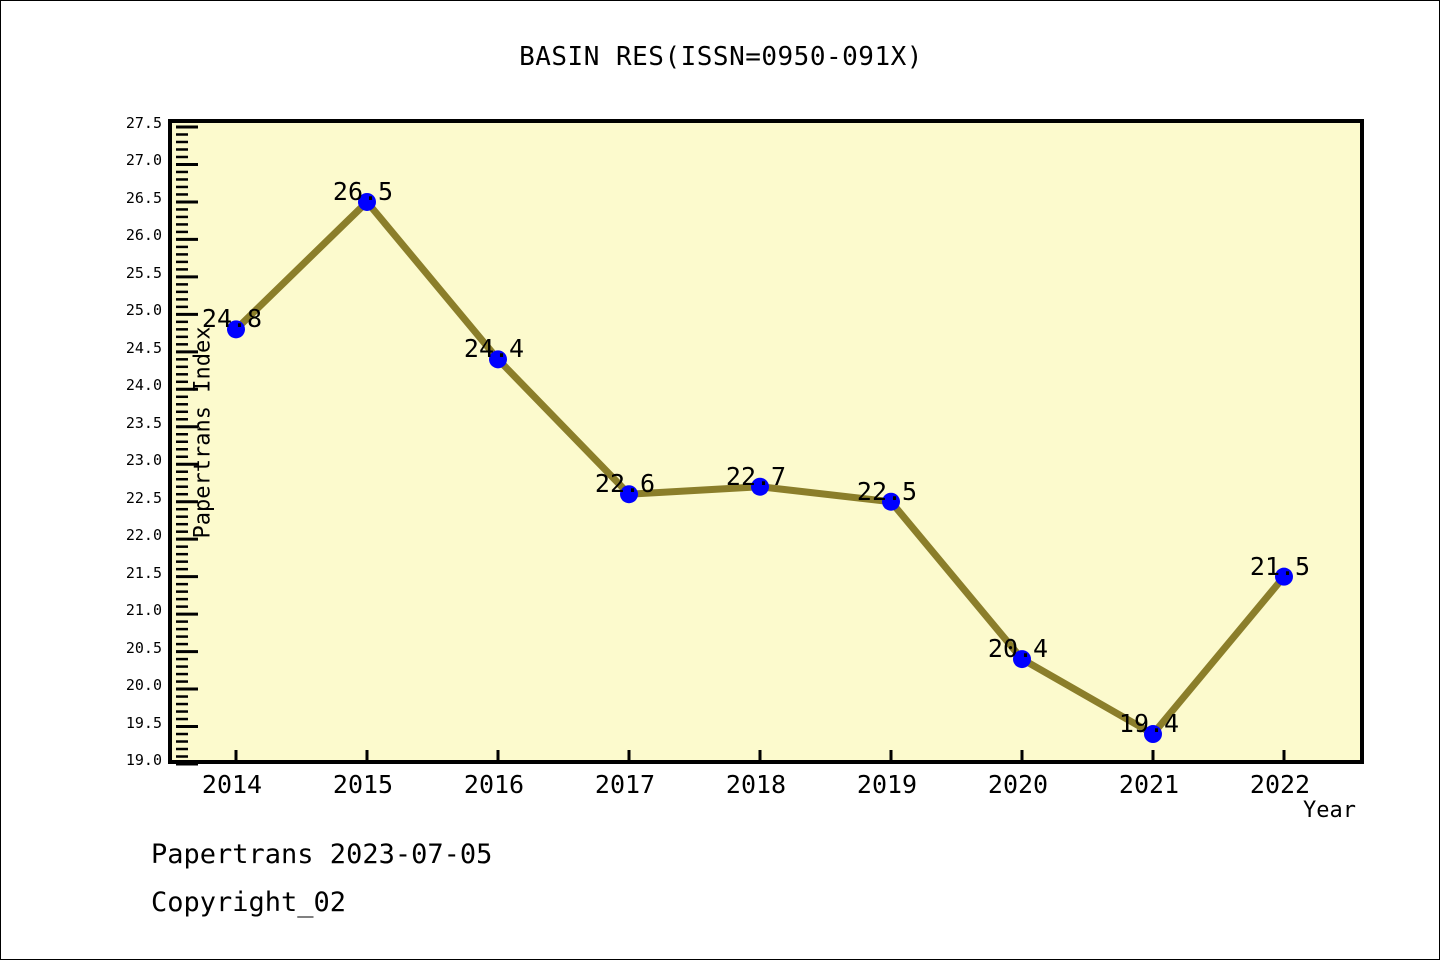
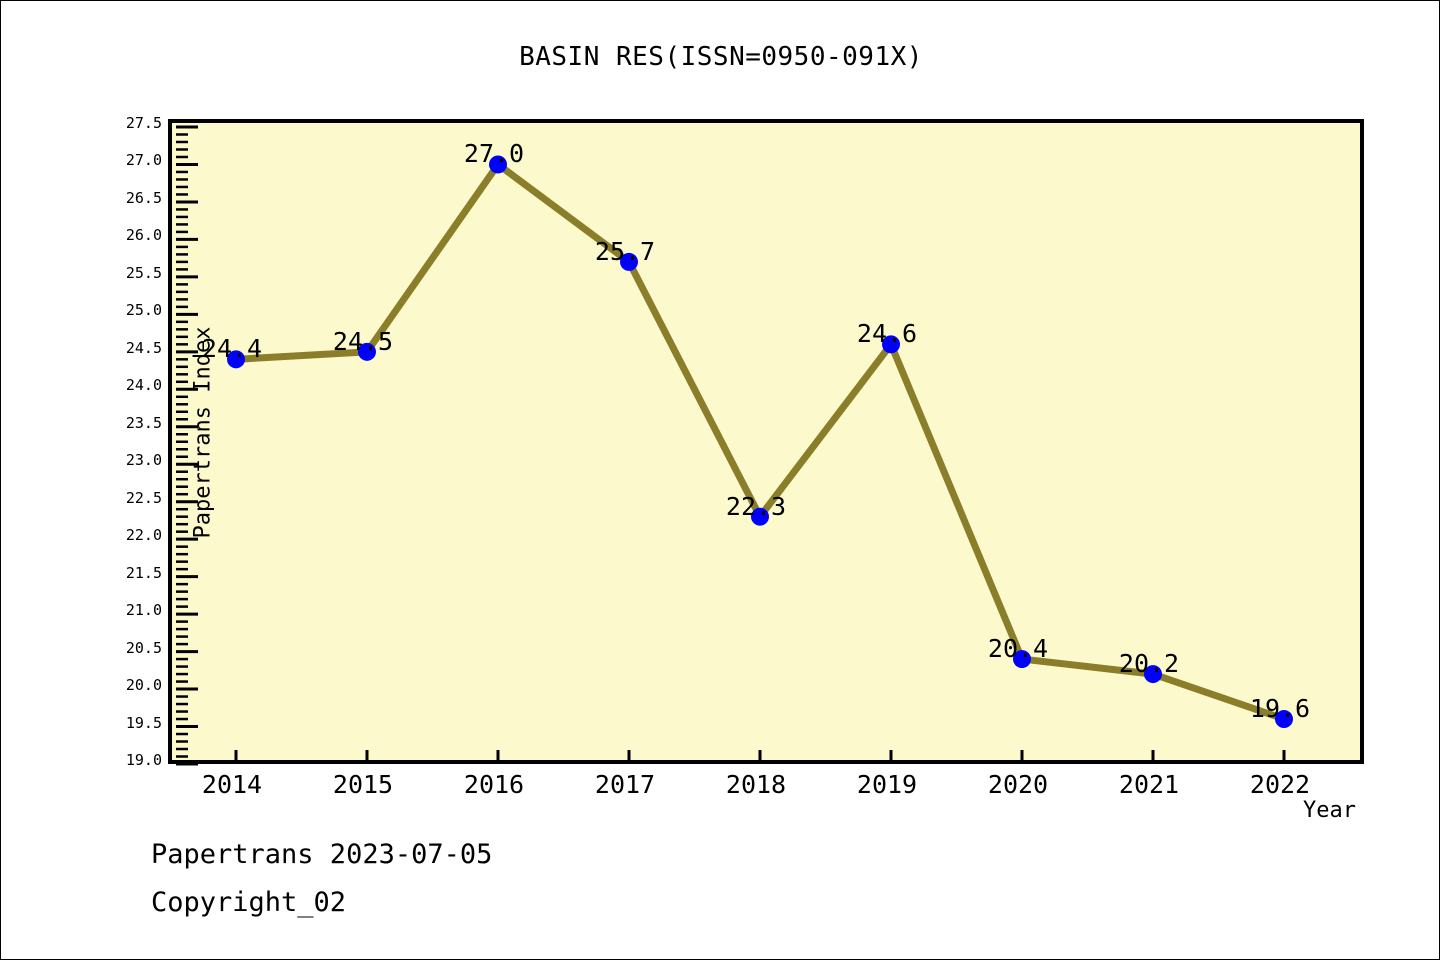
2014: 24.8 -> 24.4
2015: 26.5 -> 24.5
2016: 24.4 -> 27.0
2017: 22.6 -> 25.7
2018: 22.7 -> 22.3
2019: 22.5 -> 24.6
2021: 19.4 -> 20.2
2022: 21.5 -> 19.6
